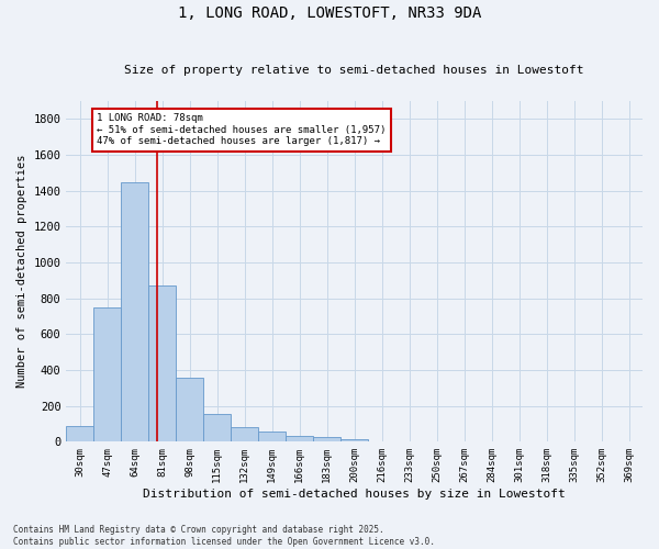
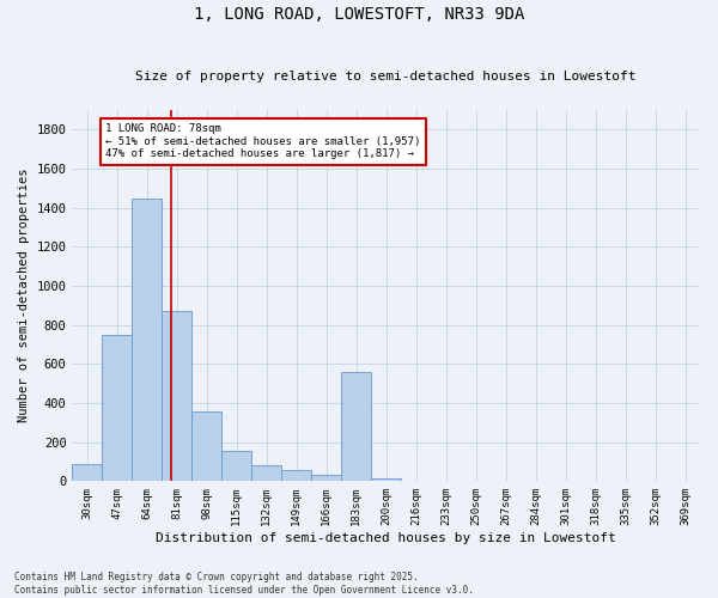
183sqm: 20 -> 560
